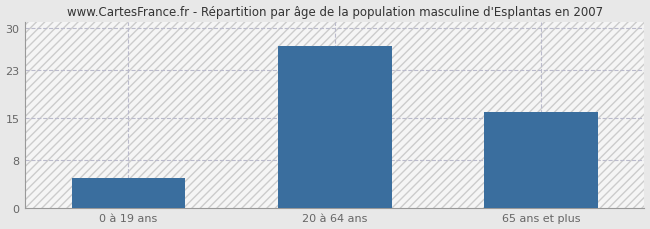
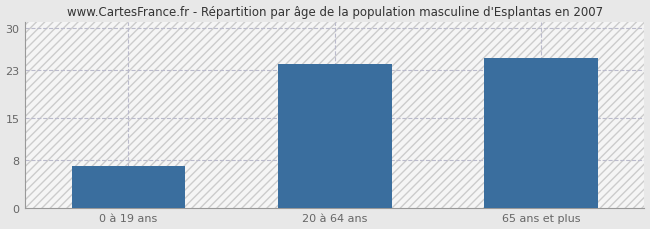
0 à 19 ans: 5 -> 7
20 à 64 ans: 27 -> 24
65 ans et plus: 16 -> 25
